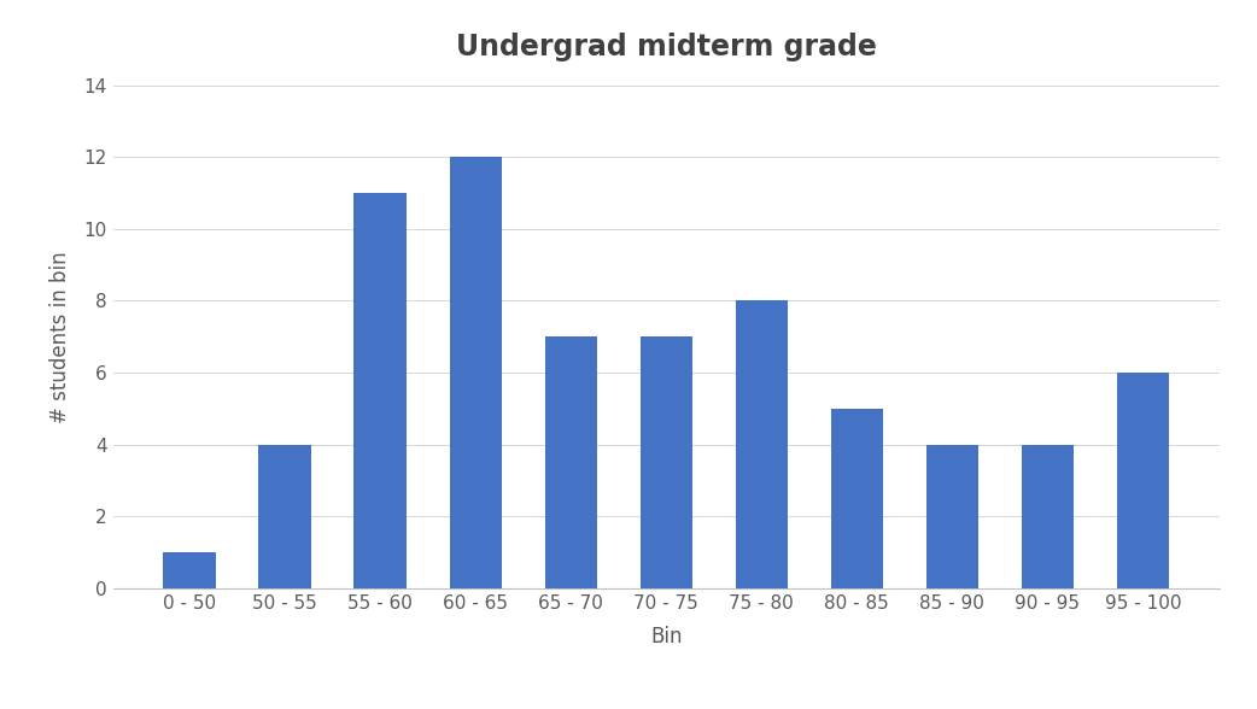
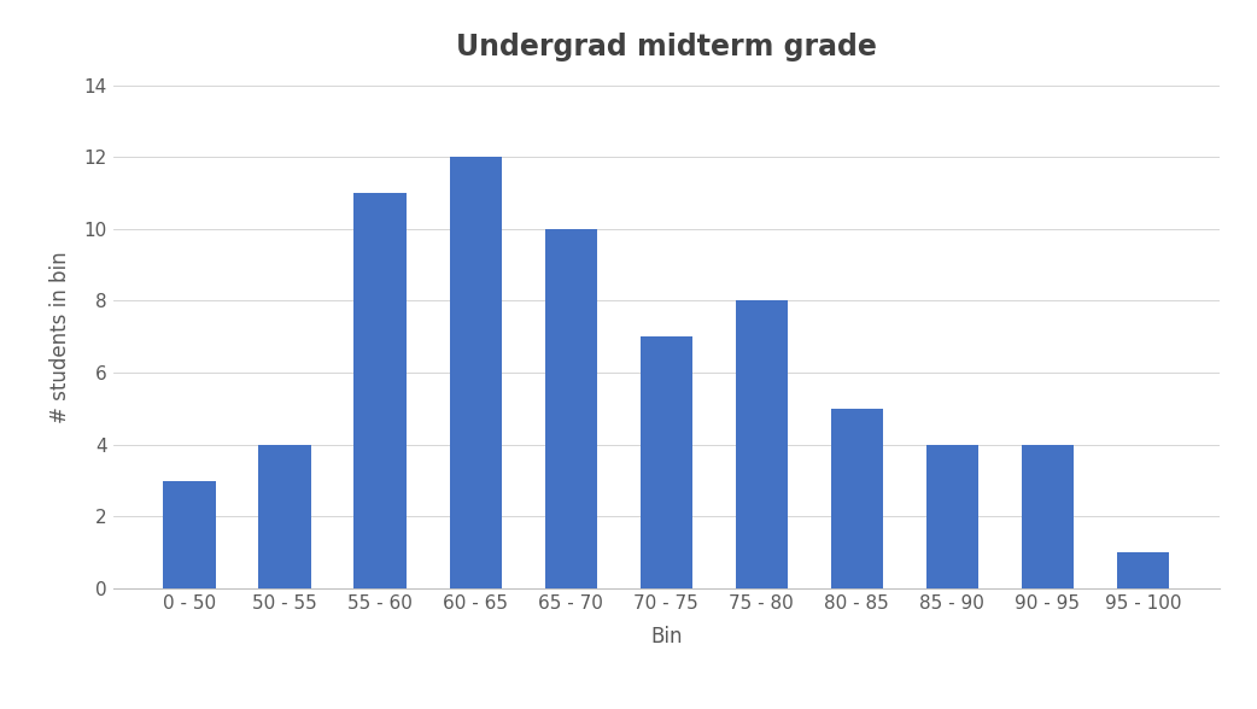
0 - 50: 1 -> 3
65 - 70: 7 -> 10
95 - 100: 6 -> 1
